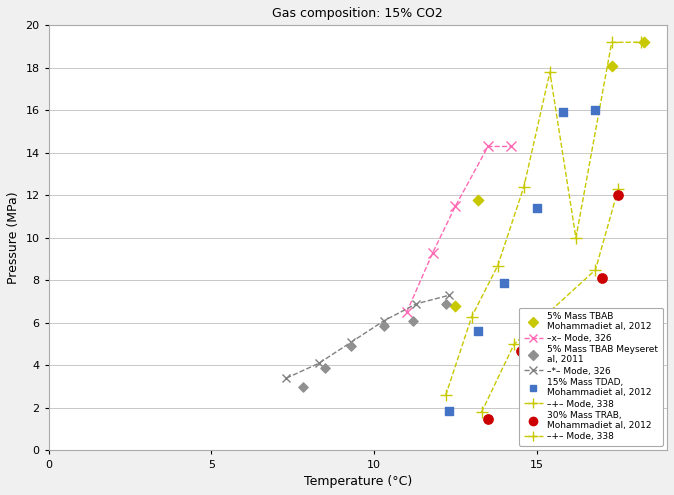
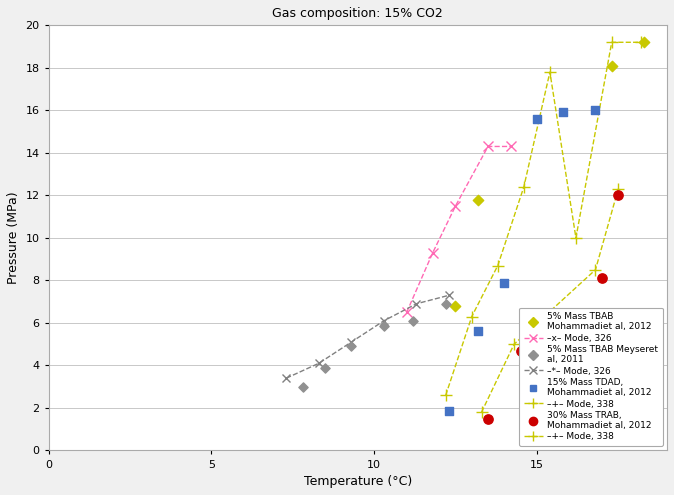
15% Mass TDAD, Mohammadiet al, 2012/15: 11.40 -> 15.60
